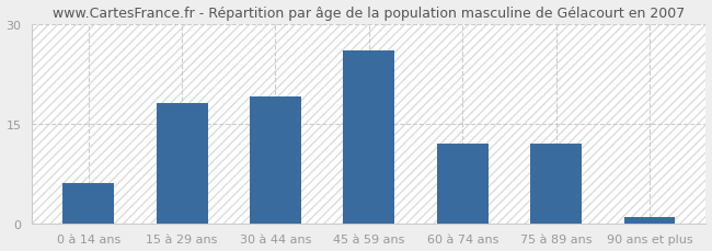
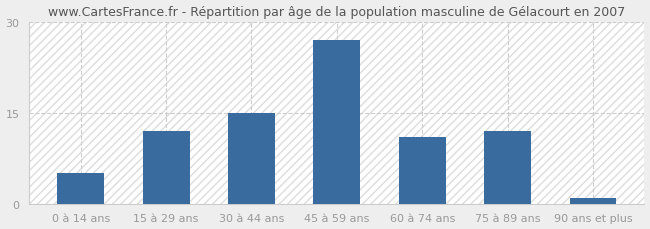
0 à 14 ans: 6 -> 5
15 à 29 ans: 18 -> 12
30 à 44 ans: 19 -> 15
45 à 59 ans: 26 -> 27
60 à 74 ans: 12 -> 11
